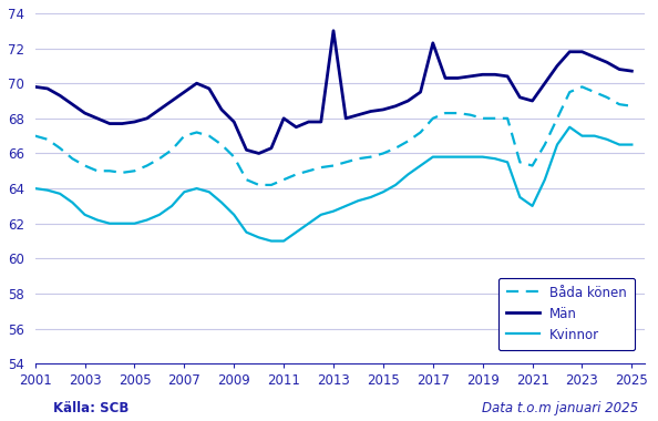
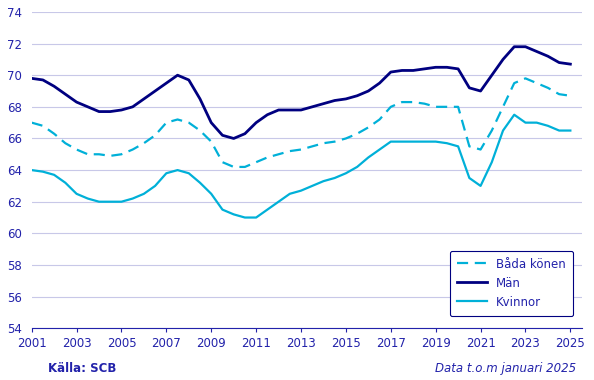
Män/2009: 67.8 -> 67.0
Män/2011: 68.0 -> 67.0
Män/2013: 73.0 -> 67.8
Män/2017: 72.3 -> 70.2
